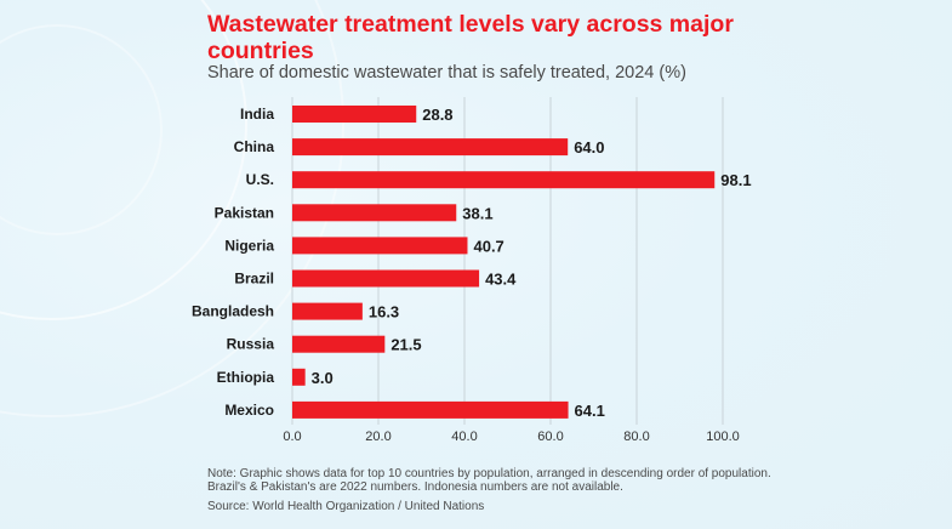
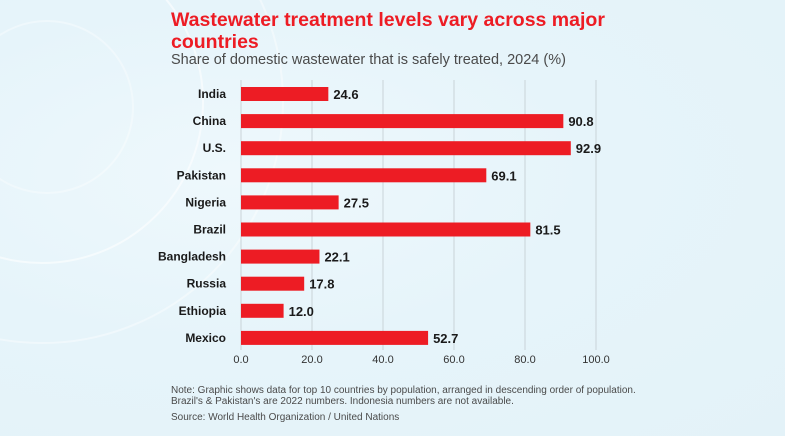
India: 28.8 -> 24.6
China: 64.0 -> 90.8
U.S.: 98.1 -> 92.9
Pakistan: 38.1 -> 69.1
Nigeria: 40.7 -> 27.5
Brazil: 43.4 -> 81.5
Bangladesh: 16.3 -> 22.1
Russia: 21.5 -> 17.8
Ethiopia: 3.0 -> 12.0
Mexico: 64.1 -> 52.7
